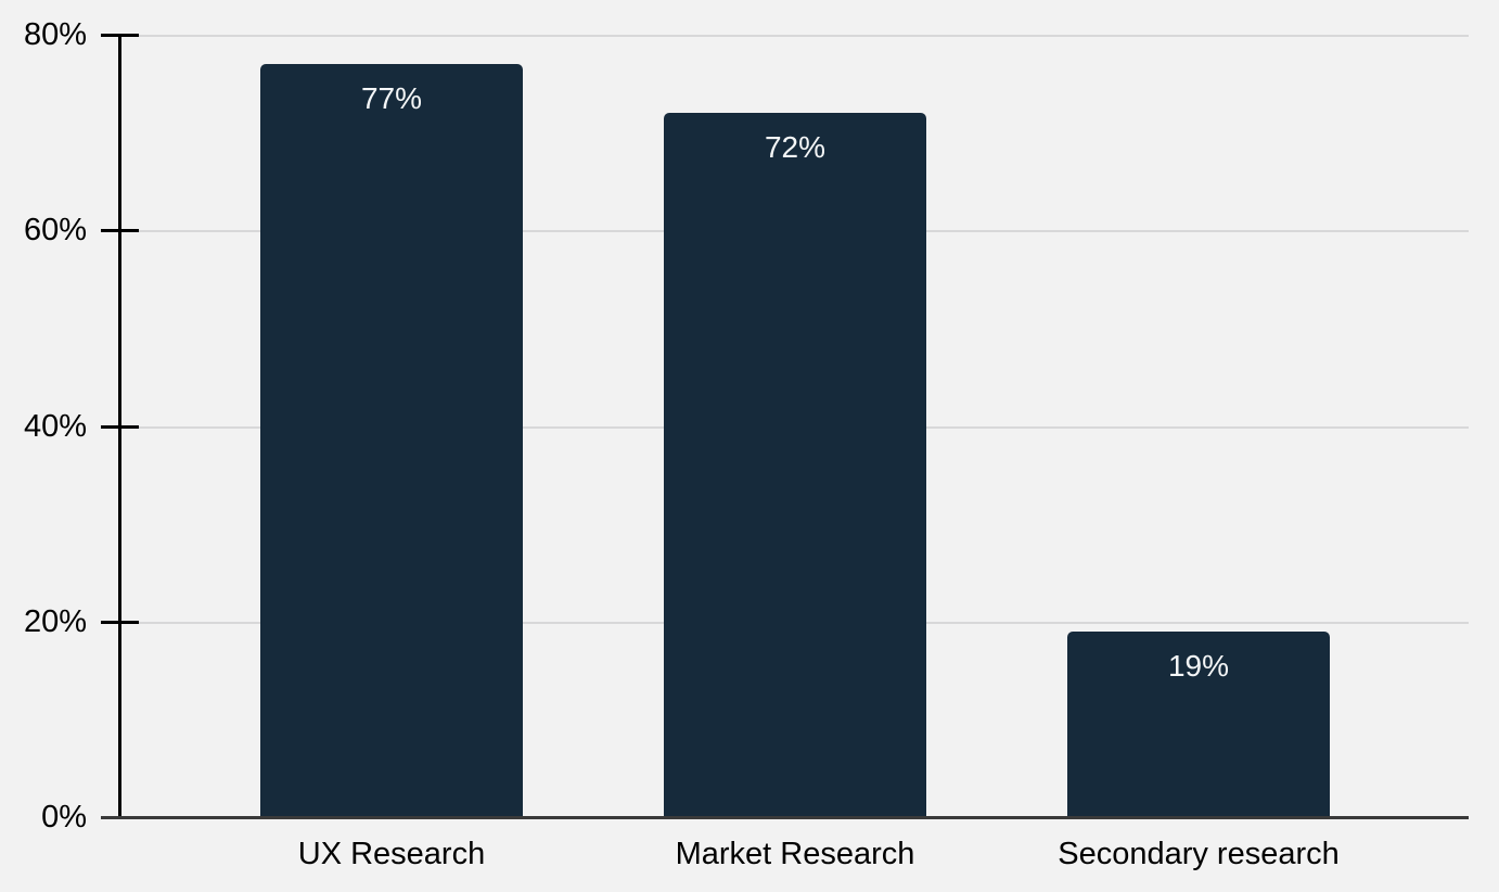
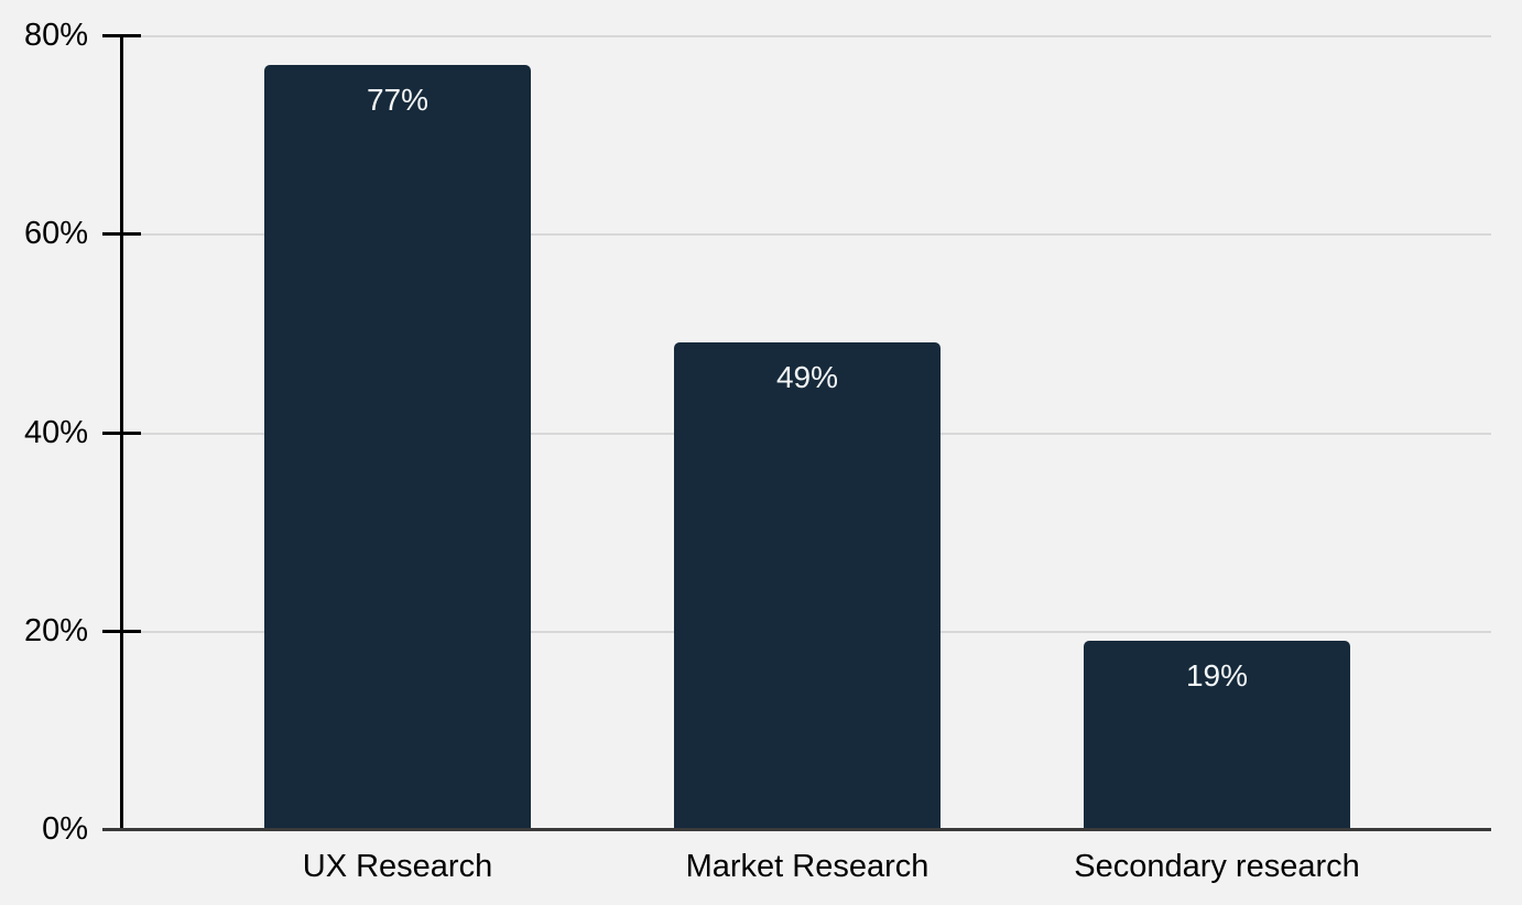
Market Research: 72% -> 49%
